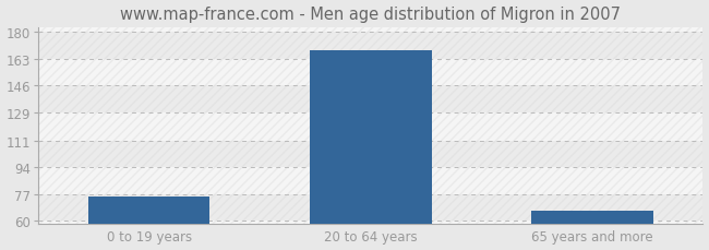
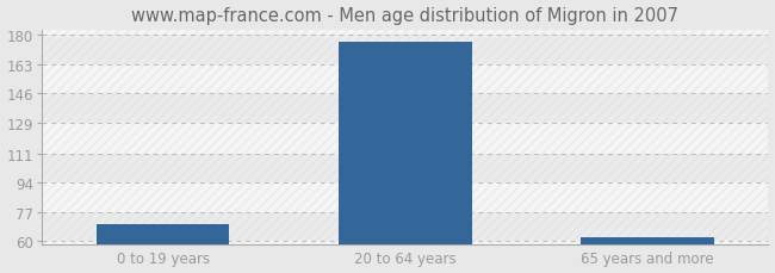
0 to 19 years: 75 -> 70
20 to 64 years: 168 -> 176
65 years and more: 66 -> 62
